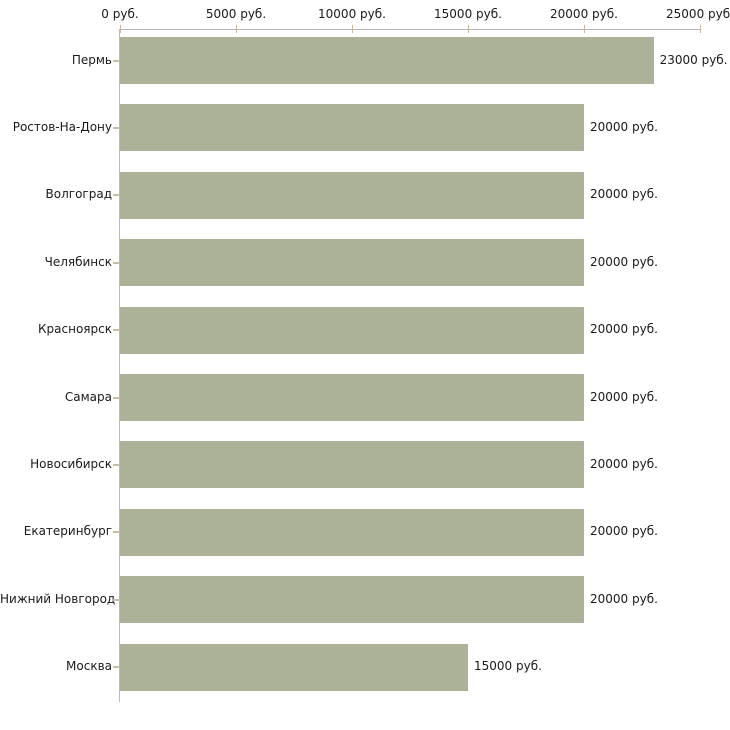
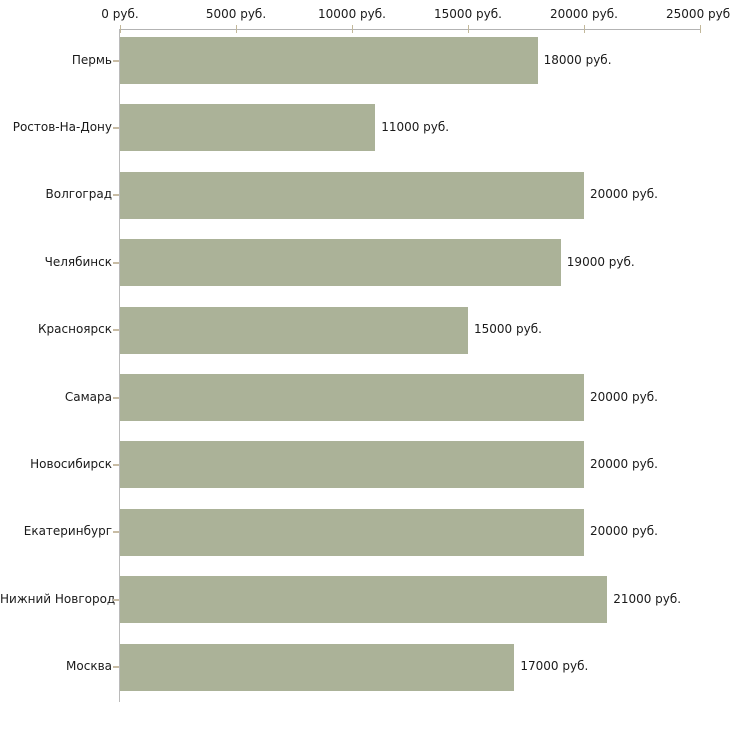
Пермь: 23000 -> 18000
Ростов-На-Дону: 20000 -> 11000
Челябинск: 20000 -> 19000
Красноярск: 20000 -> 15000
Нижний Новгород: 20000 -> 21000
Москва: 15000 -> 17000
